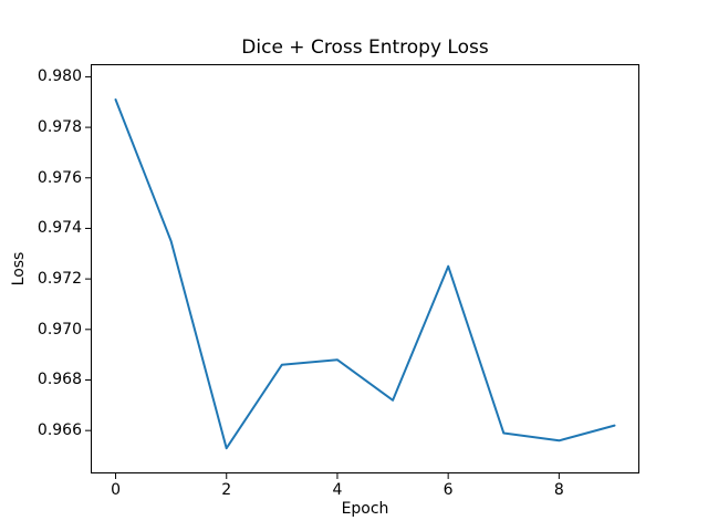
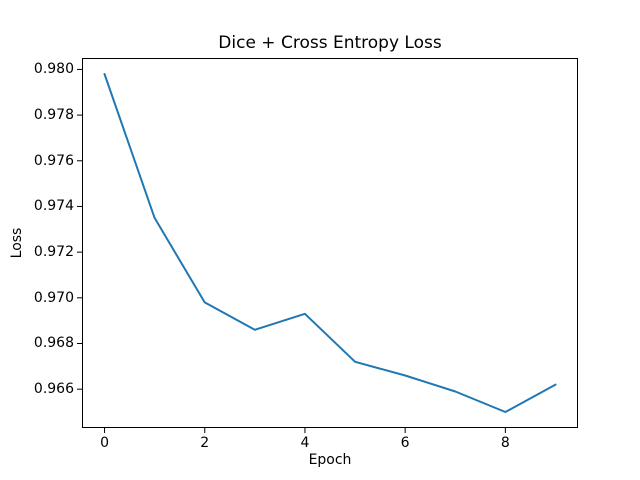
0: 0.9791 -> 0.9798
2: 0.9653 -> 0.9698
4: 0.9688 -> 0.9693
6: 0.9725 -> 0.9666
8: 0.9656 -> 0.9650
